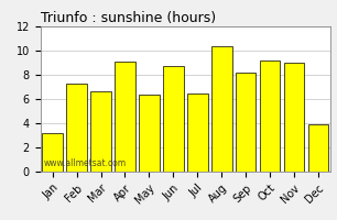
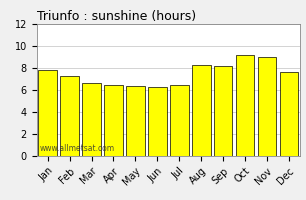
Jan: 3.2 -> 7.8
Apr: 9.1 -> 6.5
Jun: 8.7 -> 6.3
Aug: 10.4 -> 8.3
Dec: 3.9 -> 7.6
